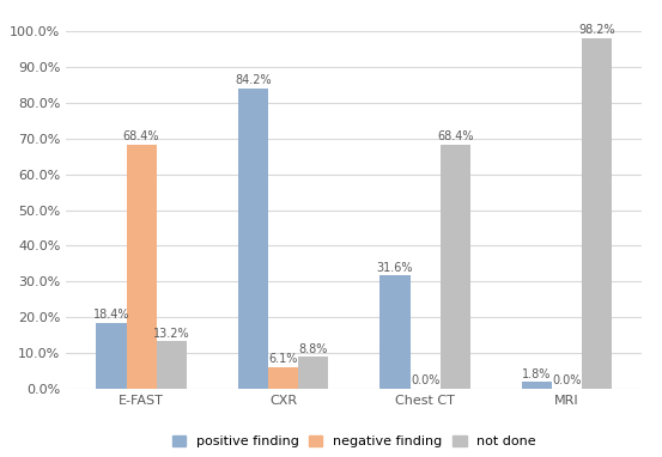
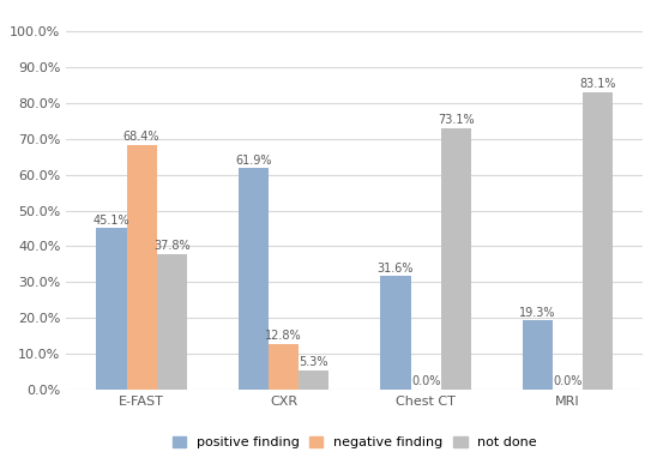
positive finding/E-FAST: 18.4% -> 45.1%
not done/E-FAST: 13.2% -> 37.8%
positive finding/CXR: 84.2% -> 61.9%
negative finding/CXR: 6.1% -> 12.8%
not done/CXR: 8.8% -> 5.3%
not done/Chest CT: 68.4% -> 73.1%
positive finding/MRI: 1.8% -> 19.3%
not done/MRI: 98.2% -> 83.1%
